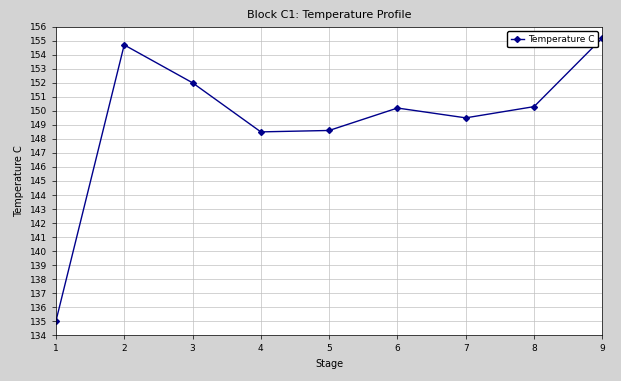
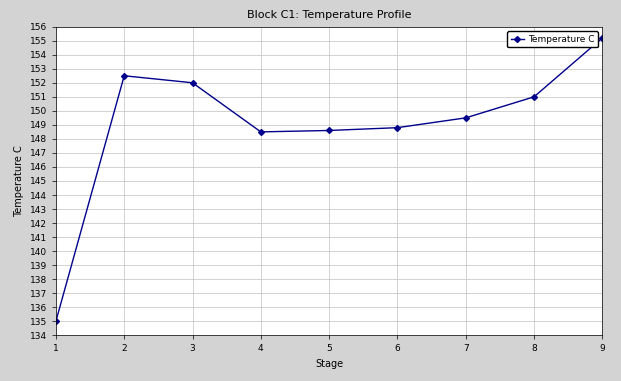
2: 154.7 -> 152.5
6: 150.2 -> 148.8
8: 150.3 -> 151.0
